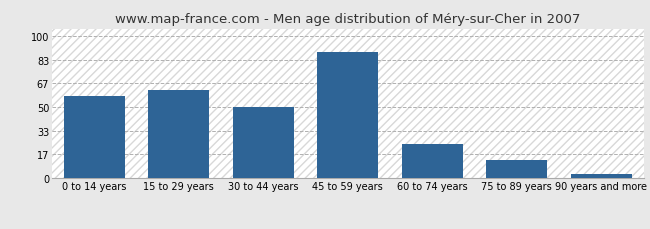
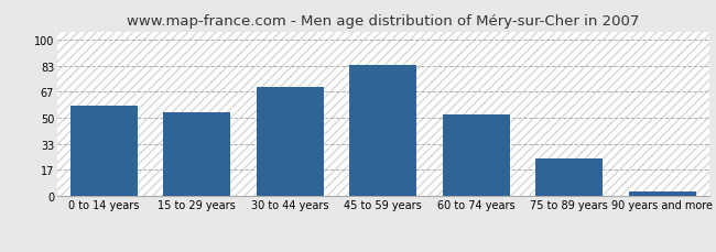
15 to 29 years: 62 -> 54
30 to 44 years: 50 -> 70
45 to 59 years: 89 -> 84
60 to 74 years: 24 -> 52
75 to 89 years: 13 -> 24
